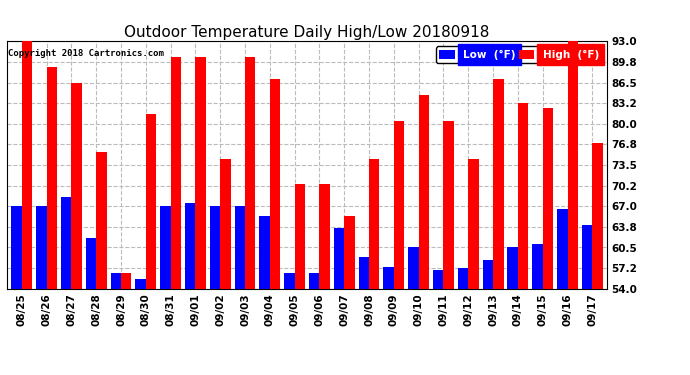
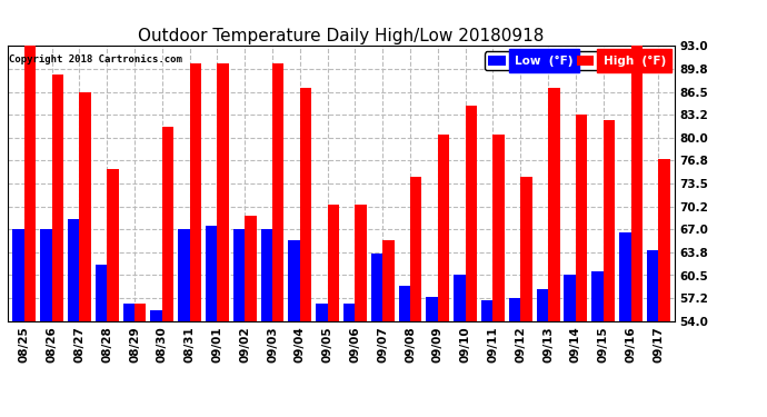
High (°F)/09/02: 74.5 -> 69.0
